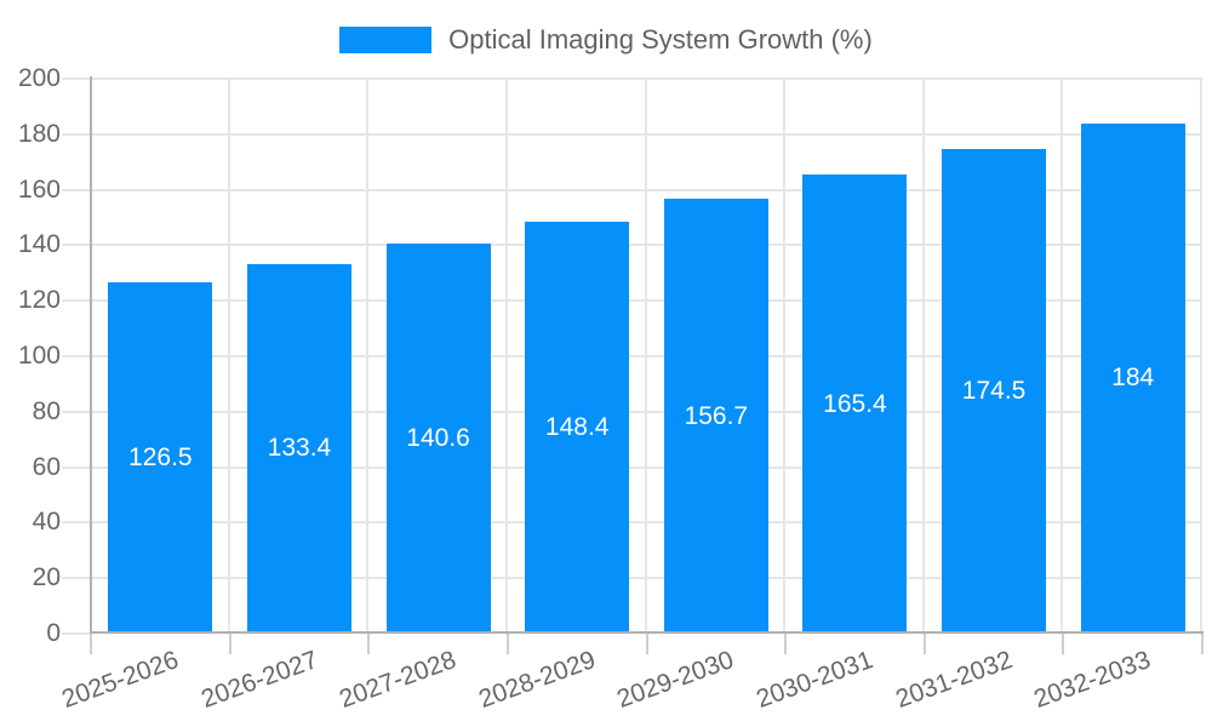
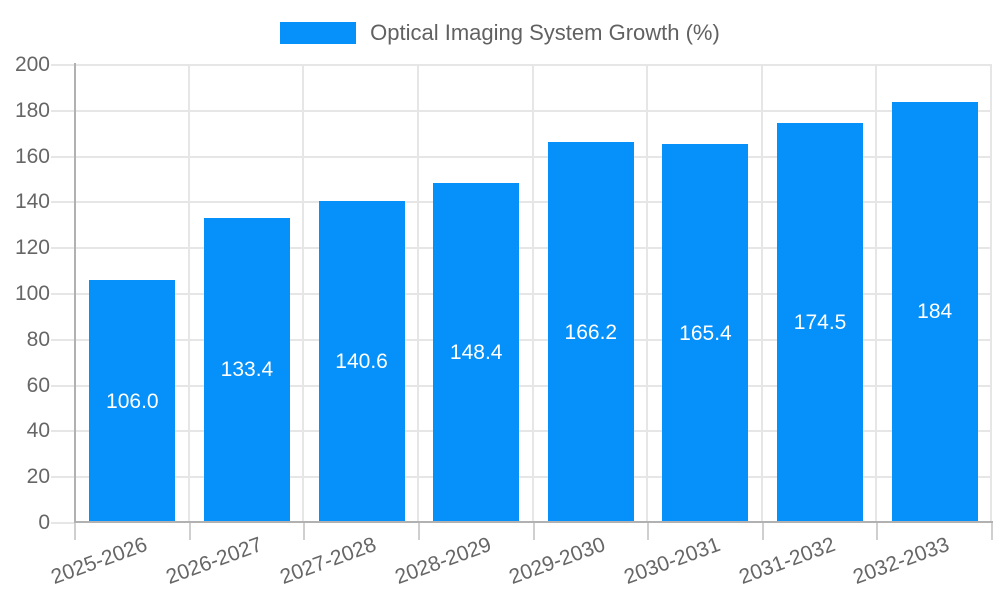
2025-2026: 126.5 -> 106.0
2029-2030: 156.7 -> 166.2
